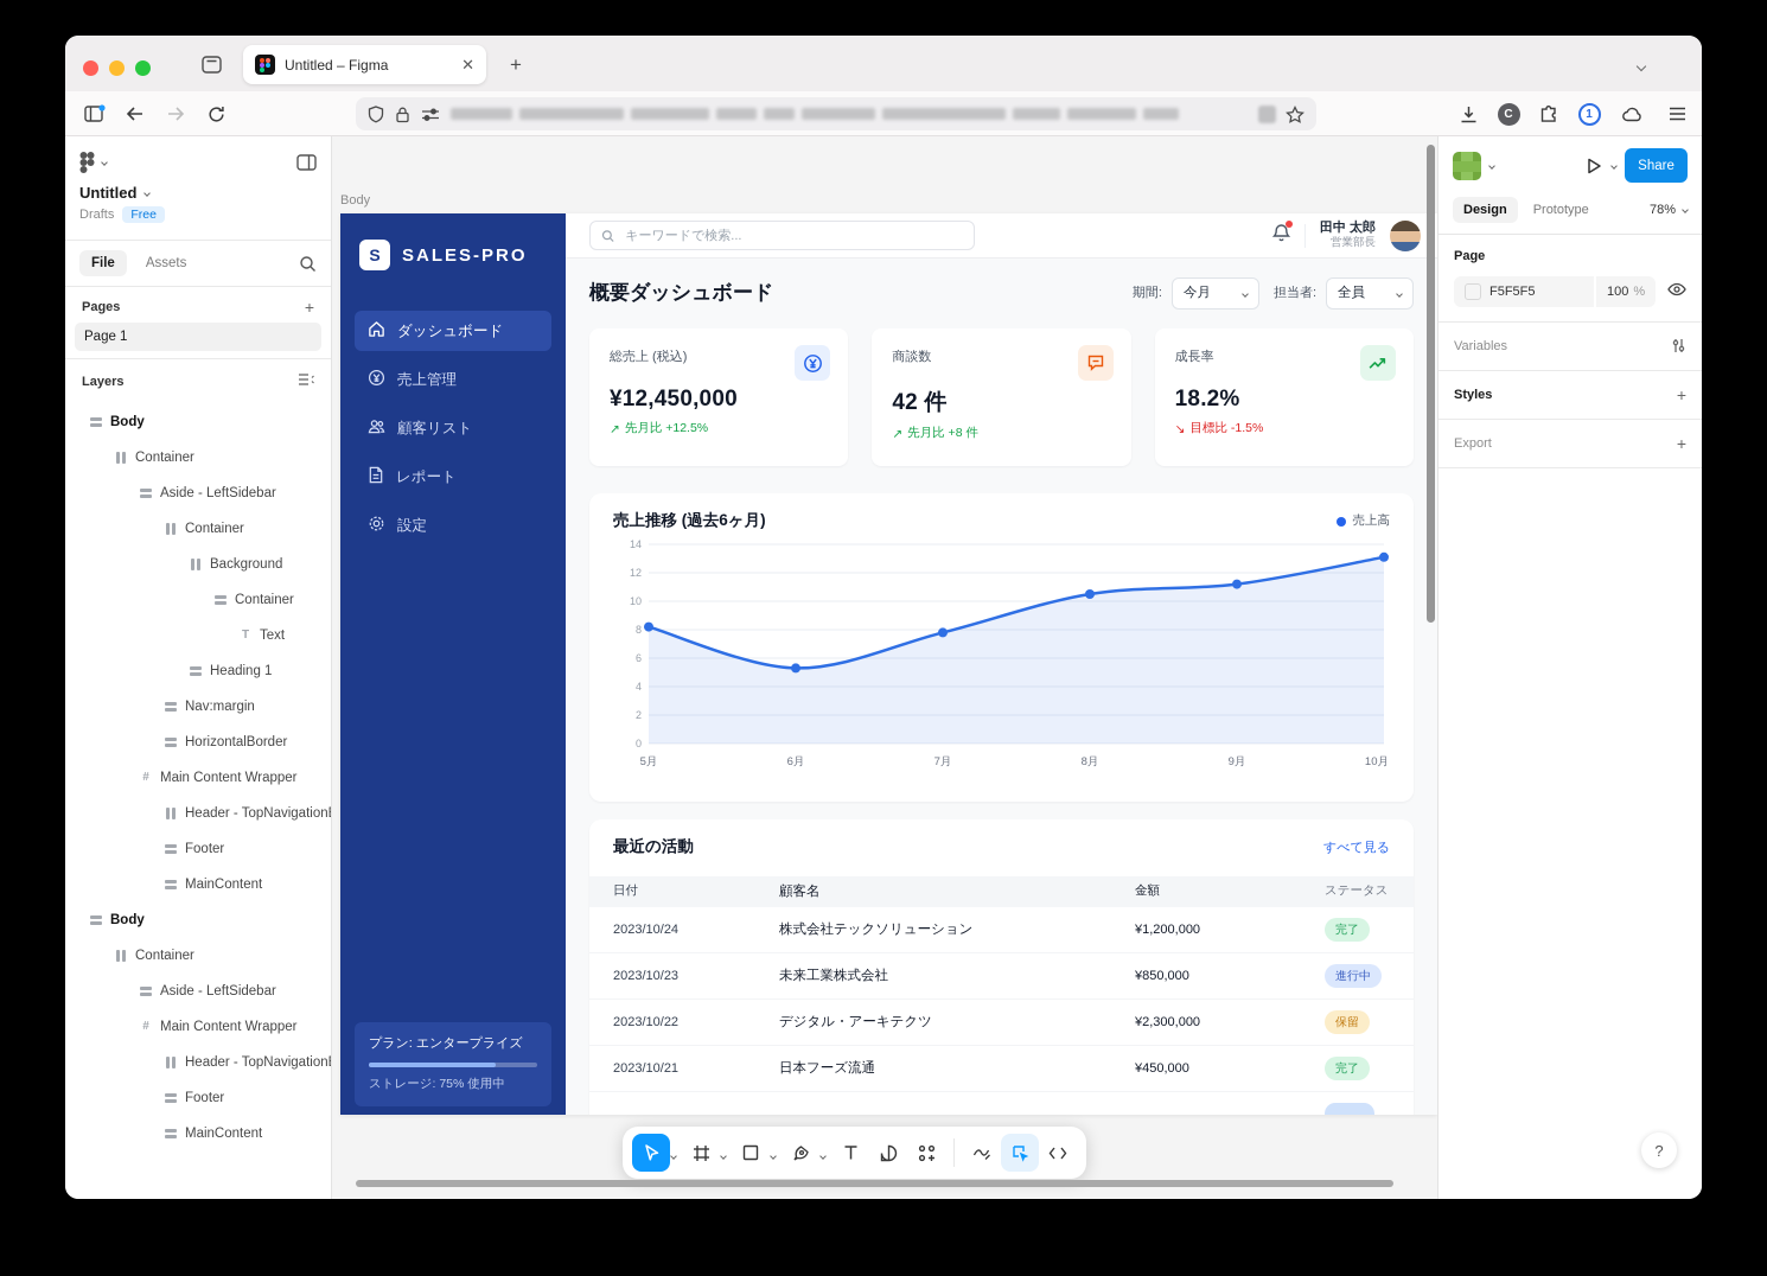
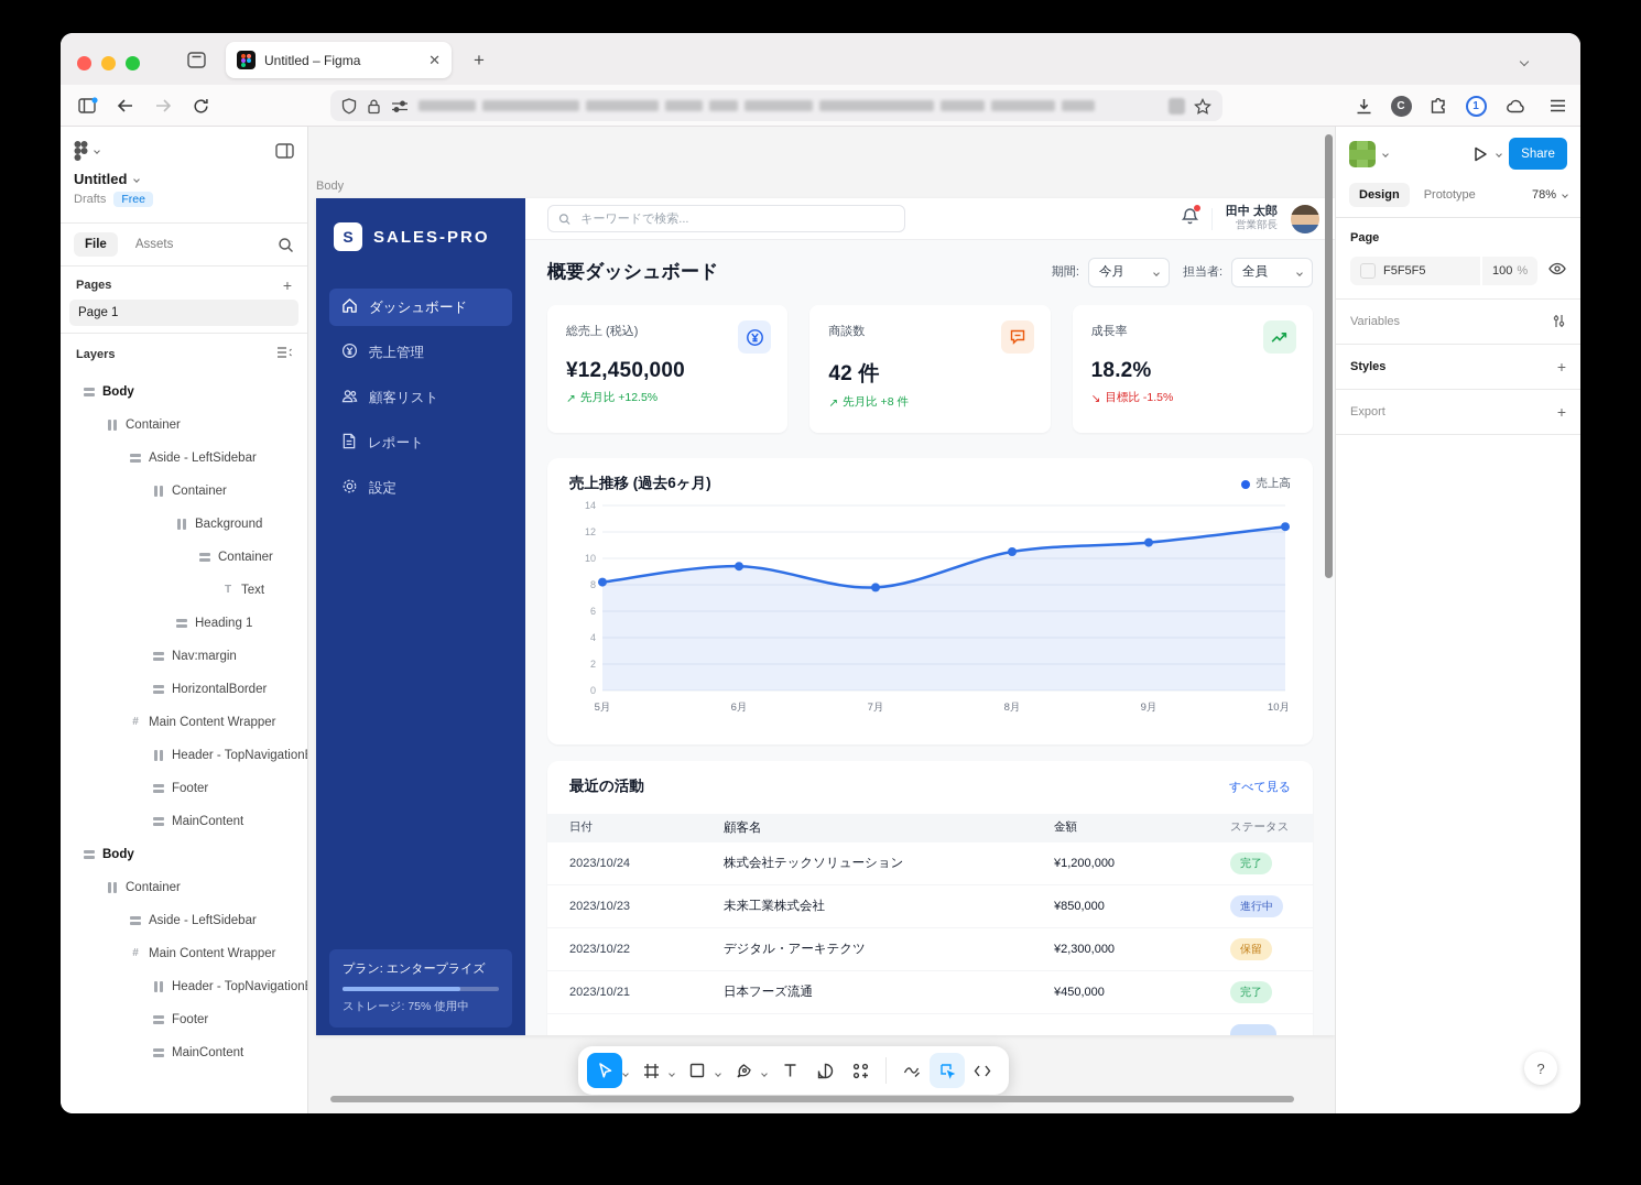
6月: 5.3 -> 9.4
10月: 13.1 -> 12.4
